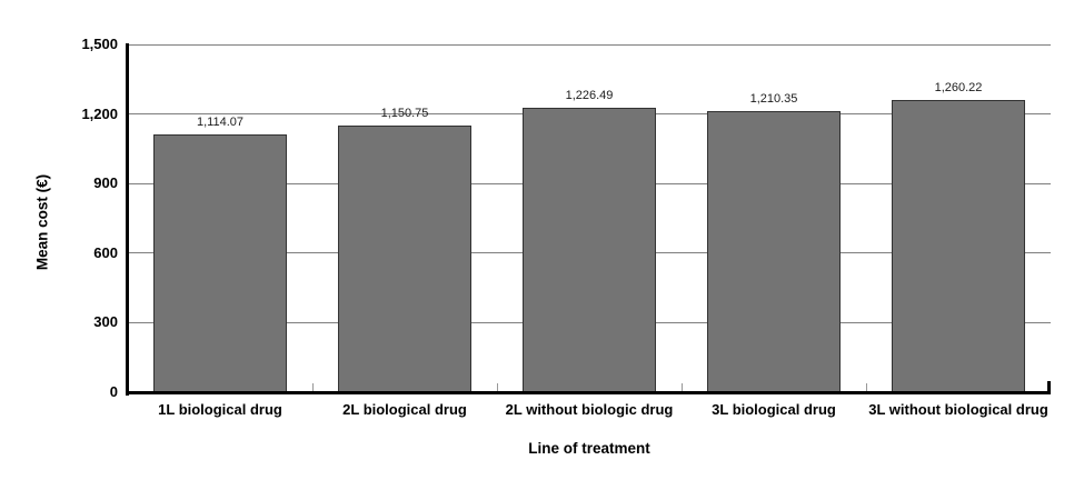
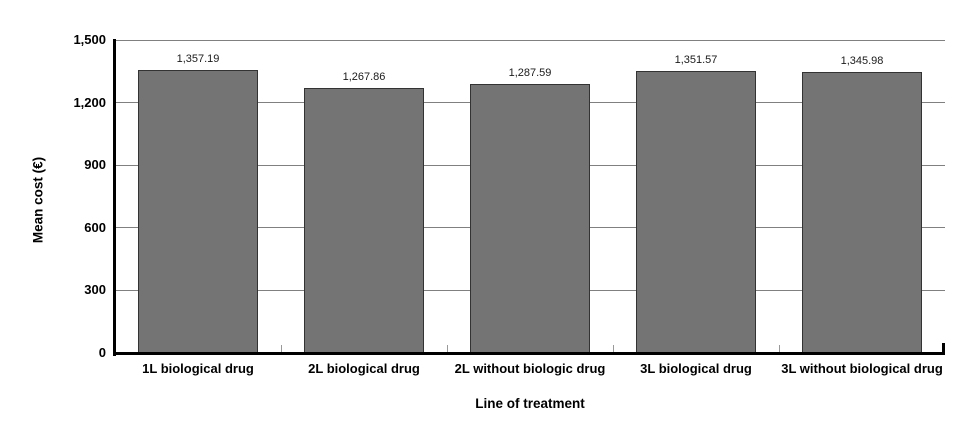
1L biological drug: 1,114.07 -> 1,357.19
2L biological drug: 1,150.75 -> 1,267.86
2L without biologic drug: 1,226.49 -> 1,287.59
3L biological drug: 1,210.35 -> 1,351.57
3L without biological drug: 1,260.22 -> 1,345.98
